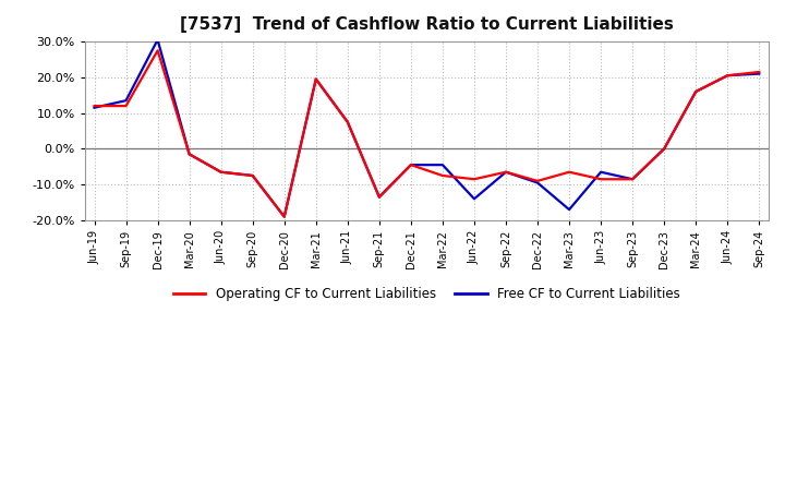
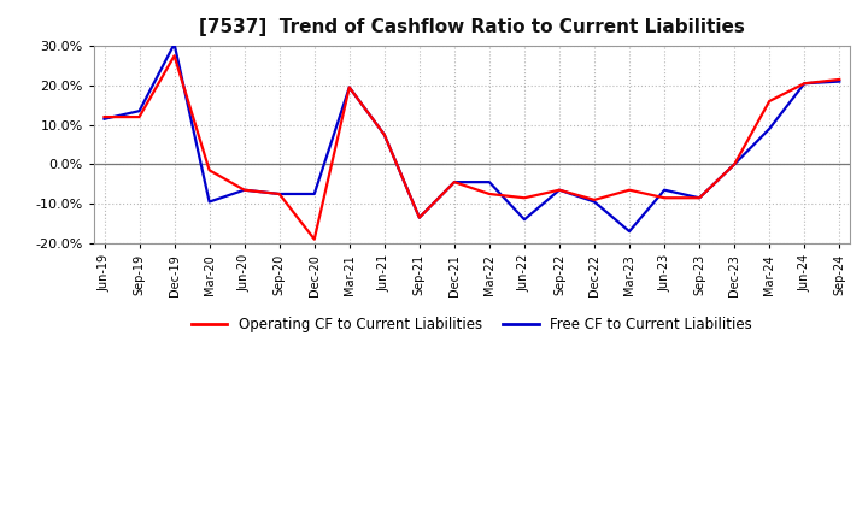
Free CF to Current Liabilities/Mar-20: -1.5% -> -9.5%
Free CF to Current Liabilities/Dec-20: -19.0% -> -7.5%
Free CF to Current Liabilities/Mar-24: 16.0% -> 9.0%
